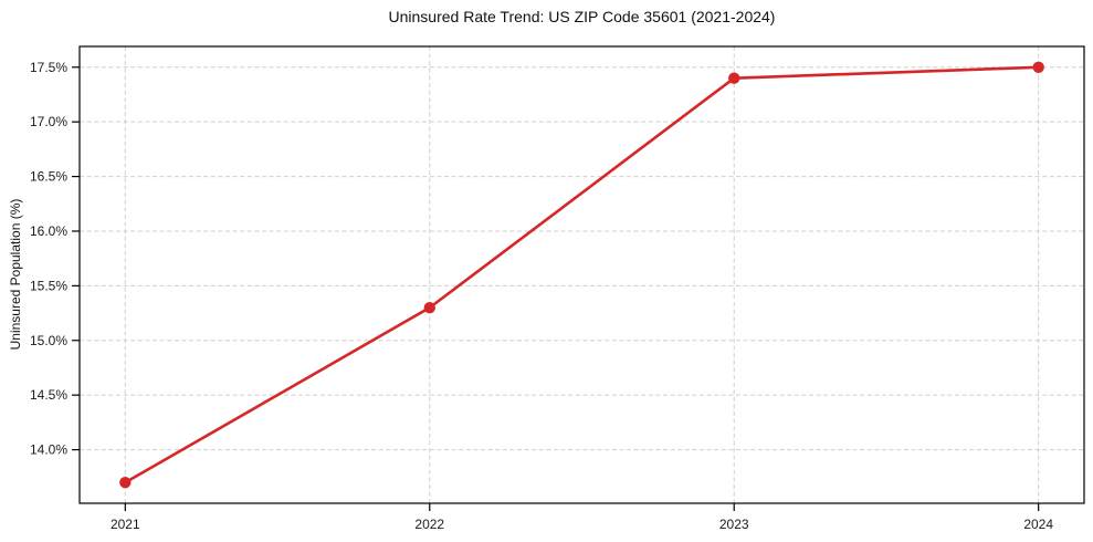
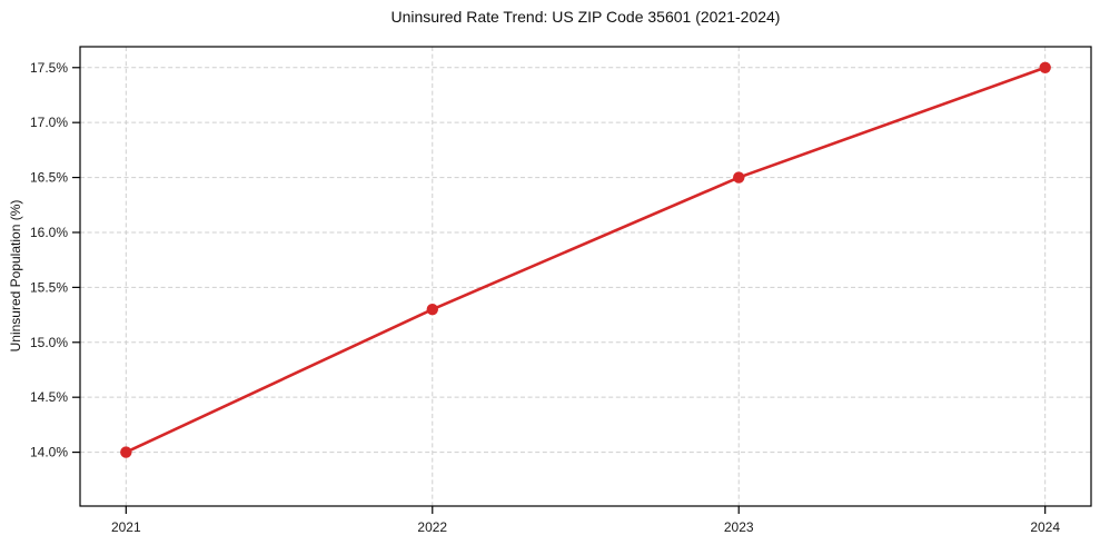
2021: 13.7% -> 14.0%
2023: 17.4% -> 16.5%
